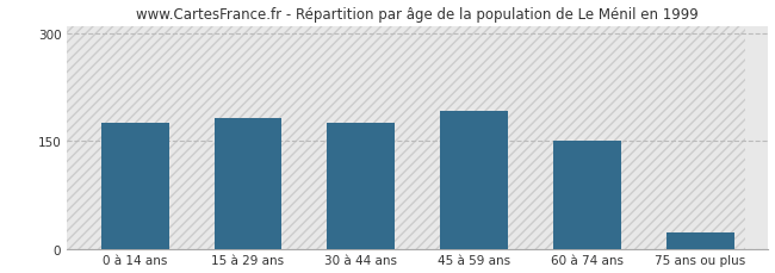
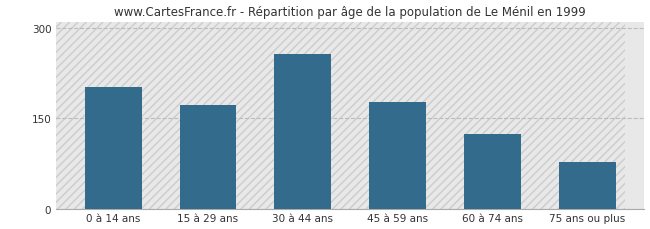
0 à 14 ans: 175 -> 202
15 à 29 ans: 182 -> 172
30 à 44 ans: 175 -> 256
45 à 59 ans: 192 -> 176
60 à 74 ans: 150 -> 124
75 ans ou plus: 22 -> 78
